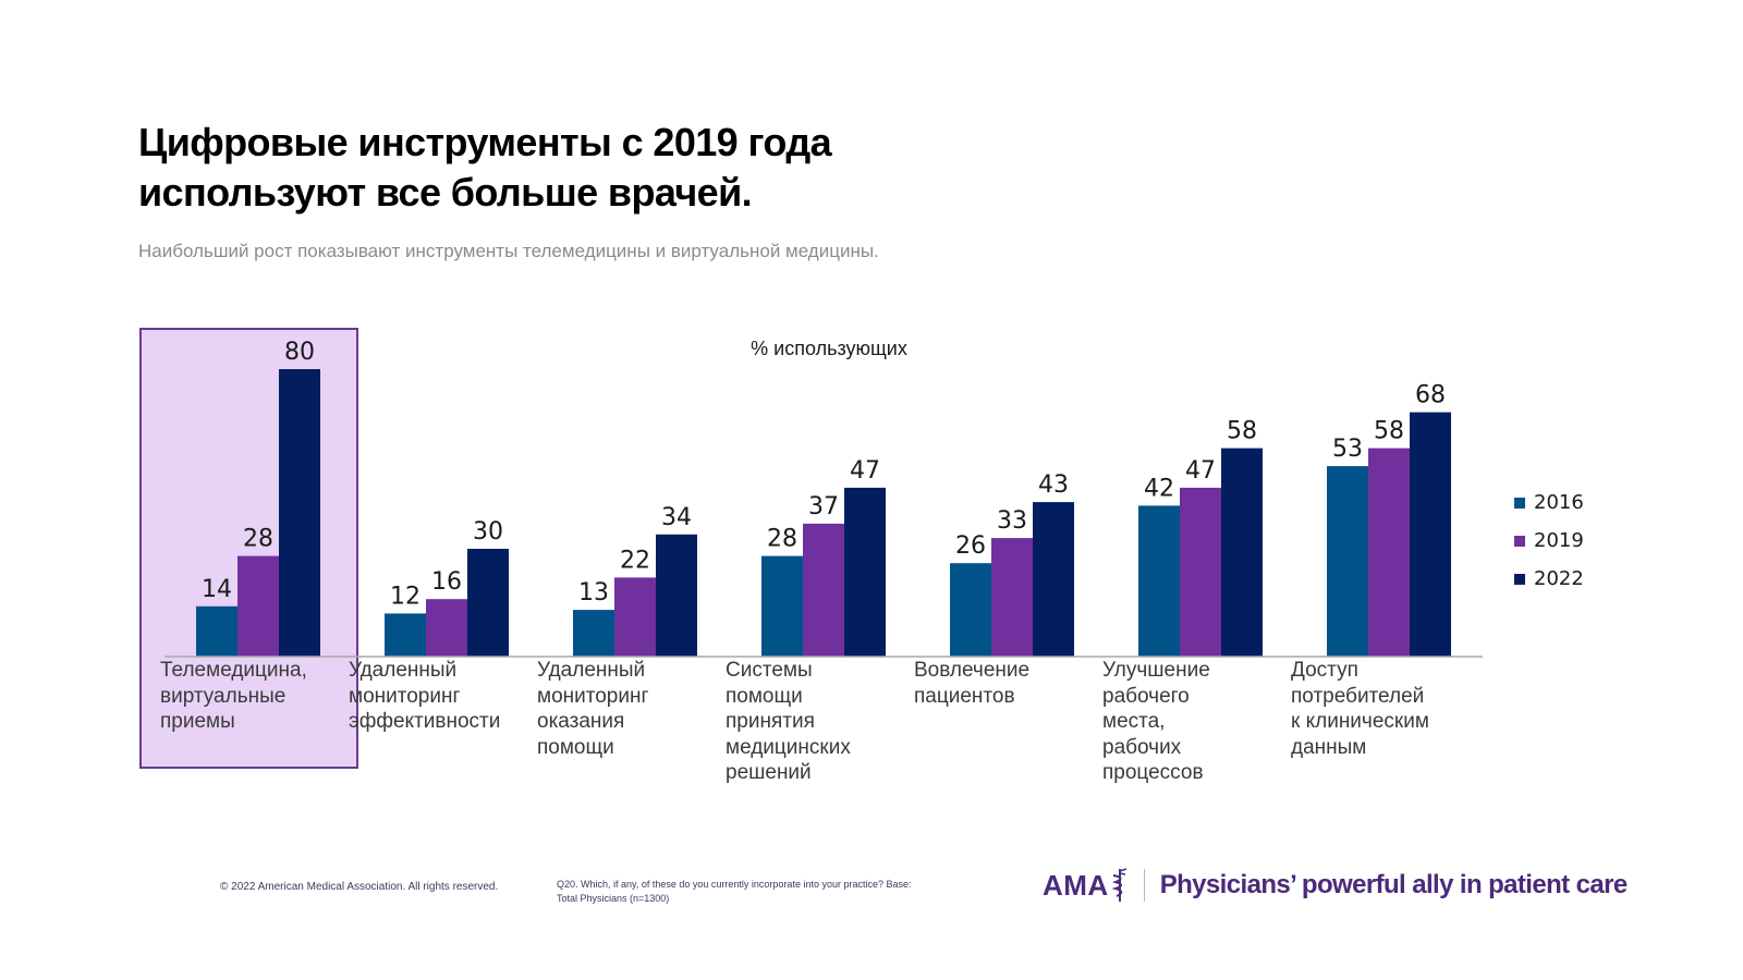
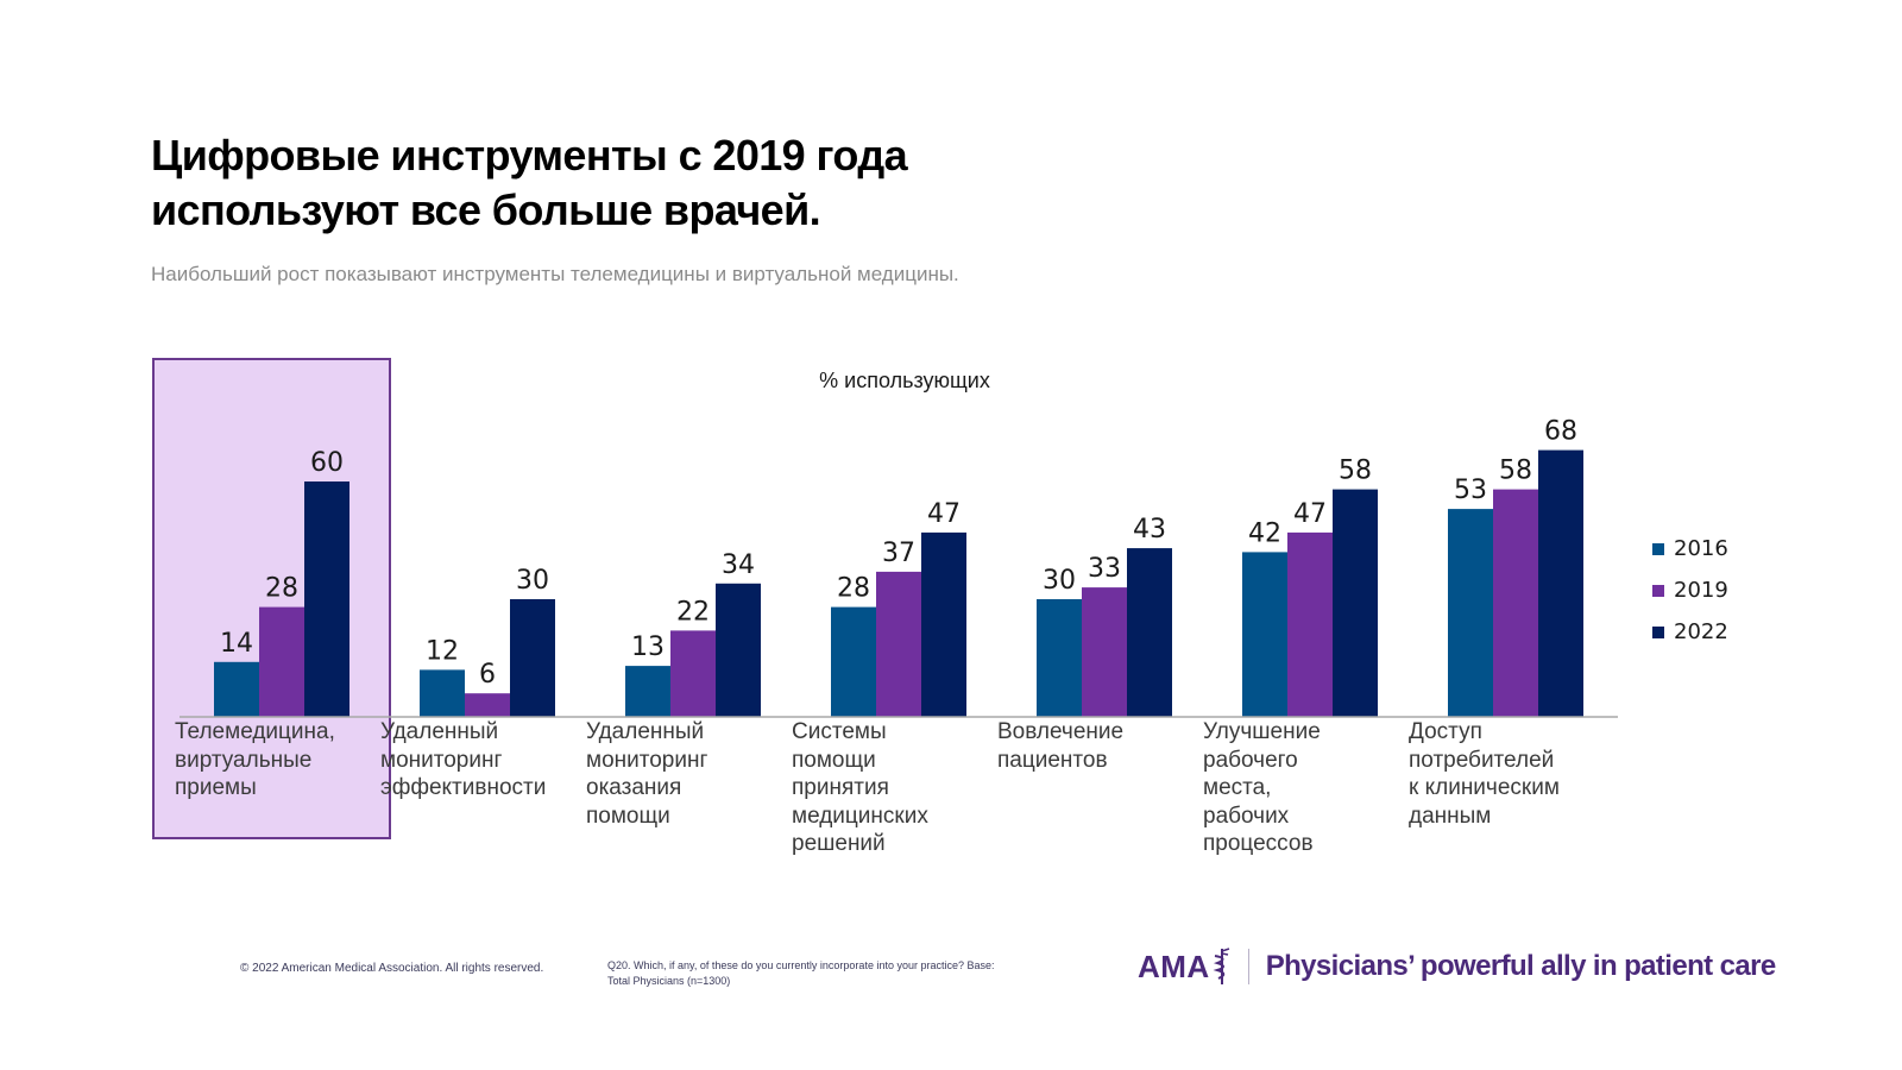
2022/Телемедицина, виртуальные приемы: 80 -> 60
2019/Удаленный мониторинг эффективности: 16 -> 6
2016/Вовлечение пациентов: 26 -> 30
